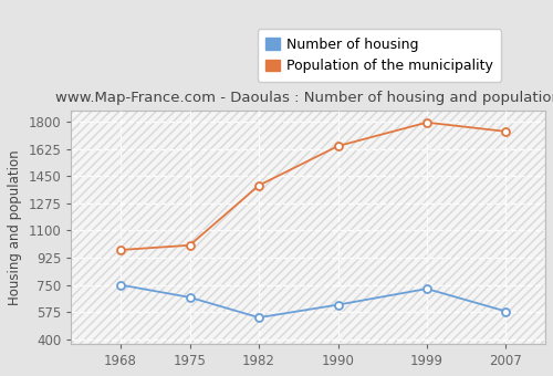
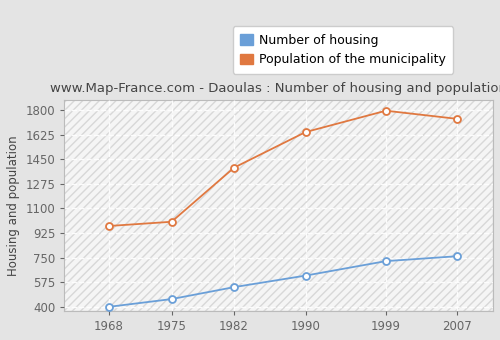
Number of housing/1968: 750 -> 400
Number of housing/1975: 670 -> 460
Number of housing/2007: 580 -> 760
